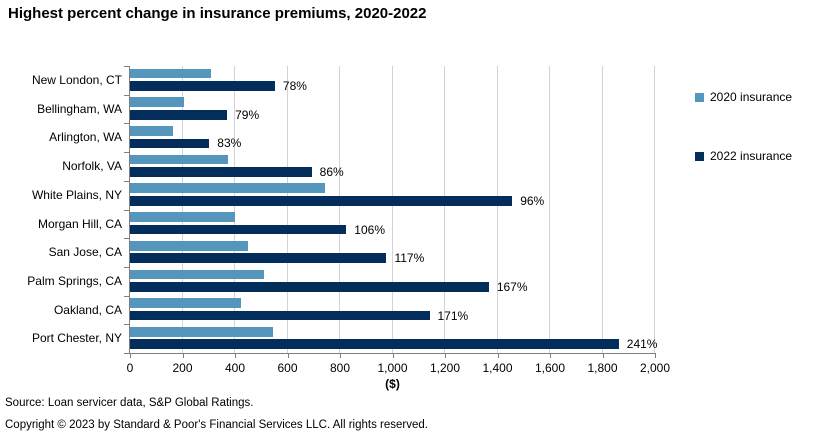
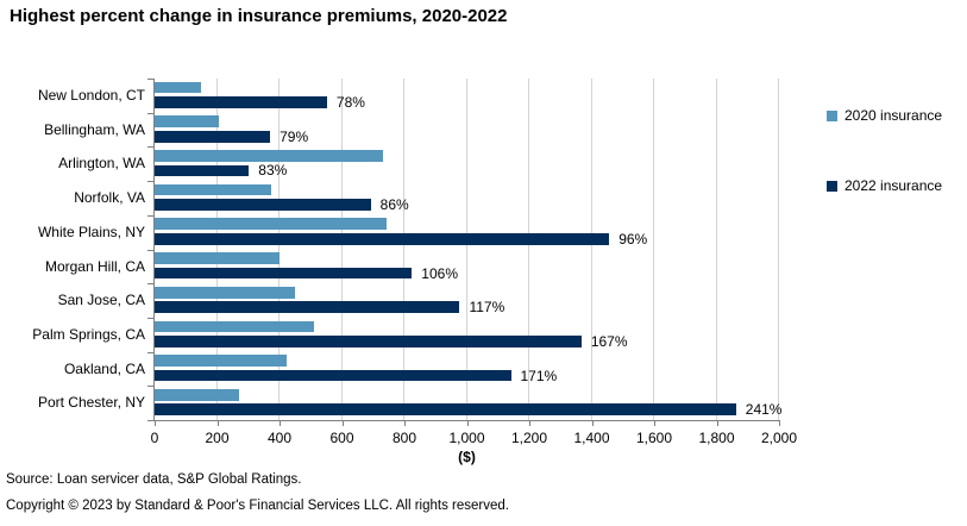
2020 insurance/New London, CT: 310 -> 150
2020 insurance/Arlington, WA: 160 -> 730
2020 insurance/Port Chester, NY: 550 -> 270
